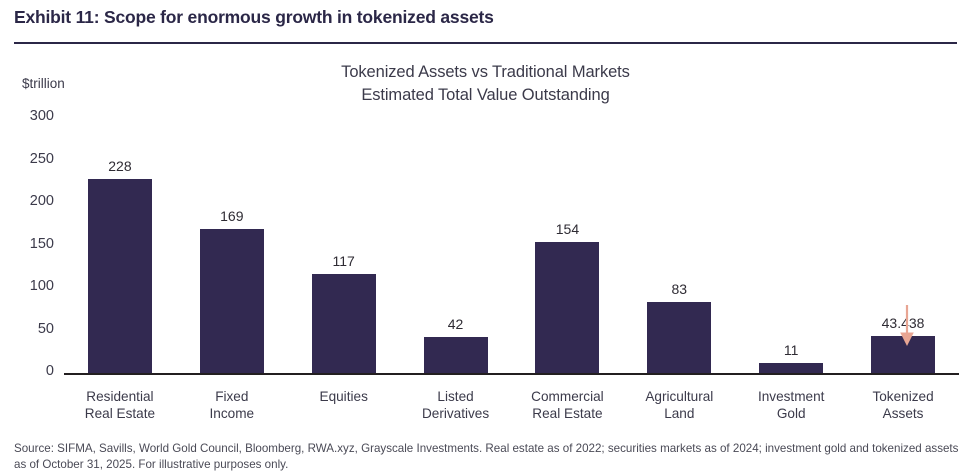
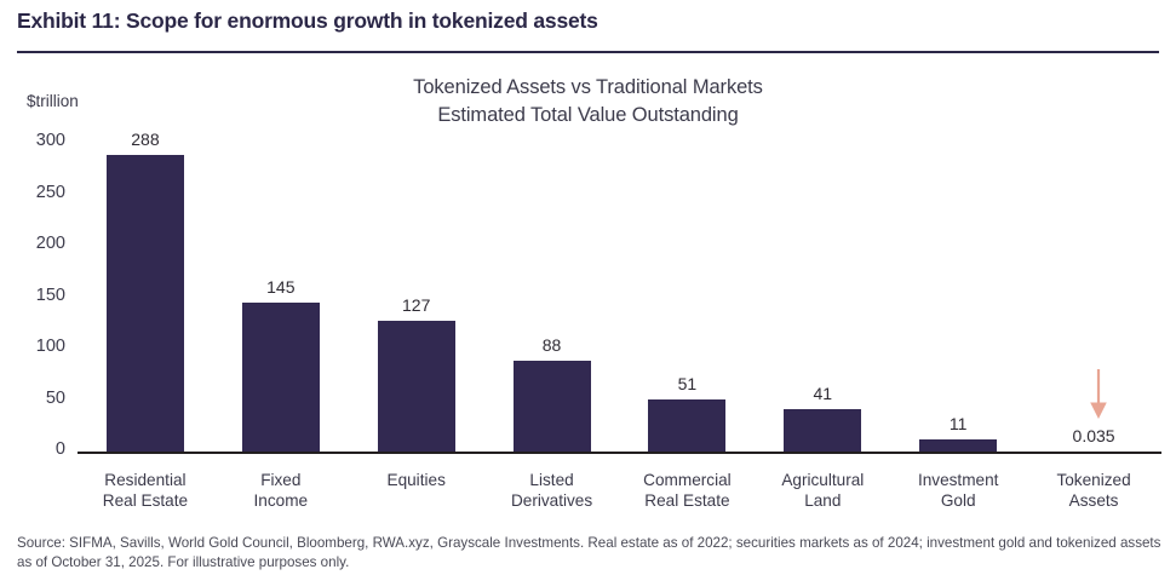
Residential Real Estate: 228 -> 288
Fixed Income: 169 -> 145
Equities: 117 -> 127
Listed Derivatives: 42 -> 88
Commercial Real Estate: 154 -> 51
Agricultural Land: 83 -> 41
Tokenized Assets: 43.438 -> 0.035
